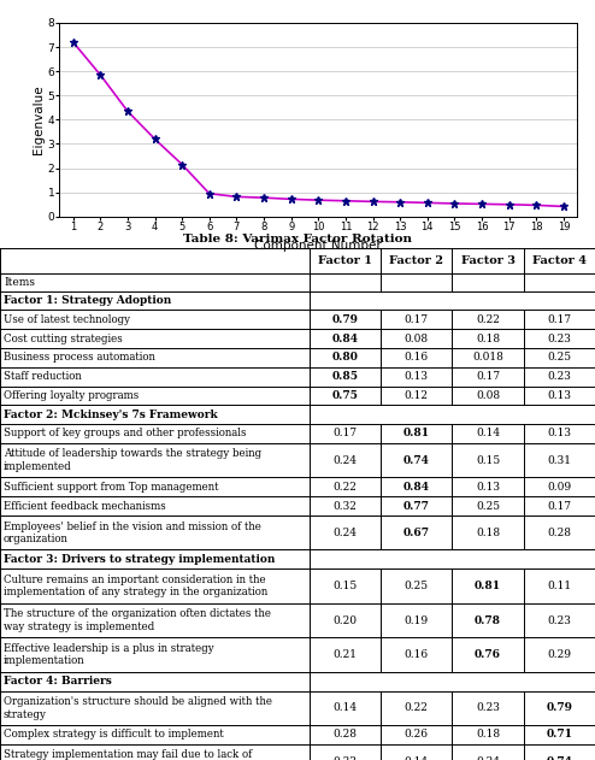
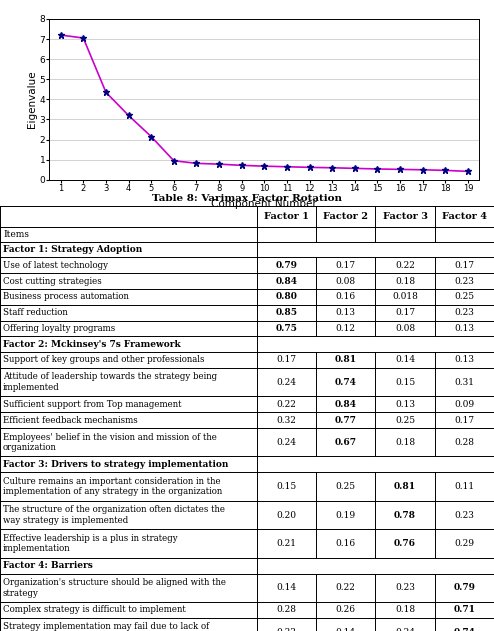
2: 5.85 -> 7.05
